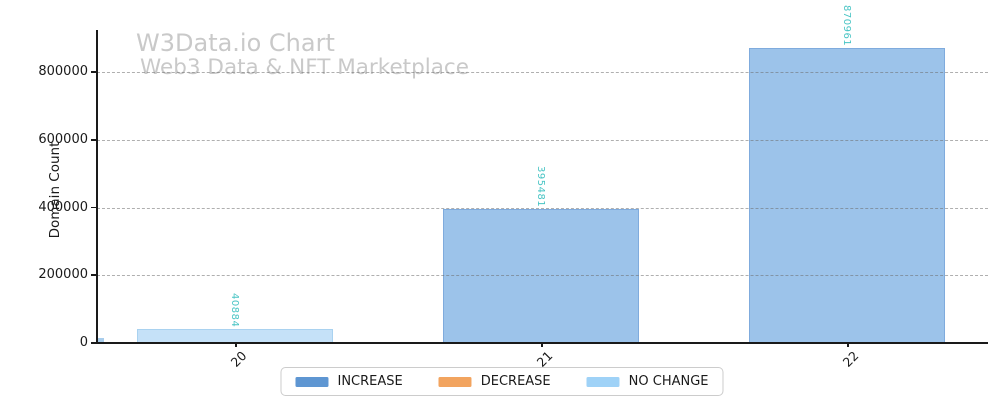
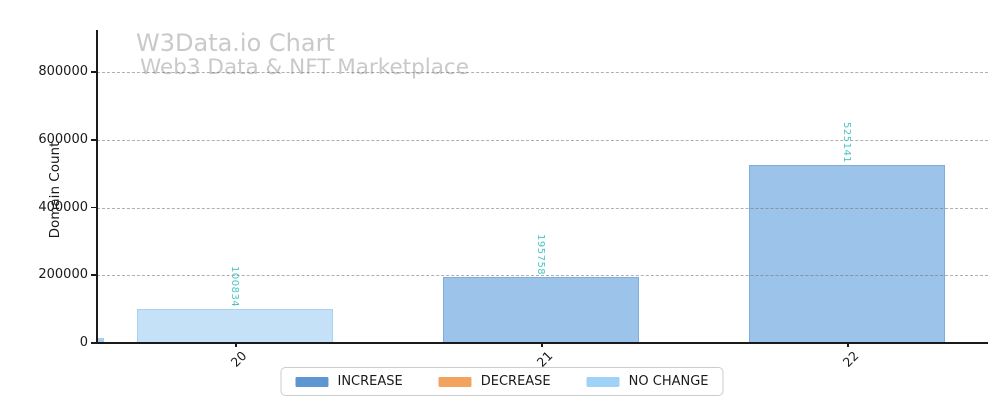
20: 40884 -> 100834
21: 395481 -> 195758
22: 870961 -> 525141
